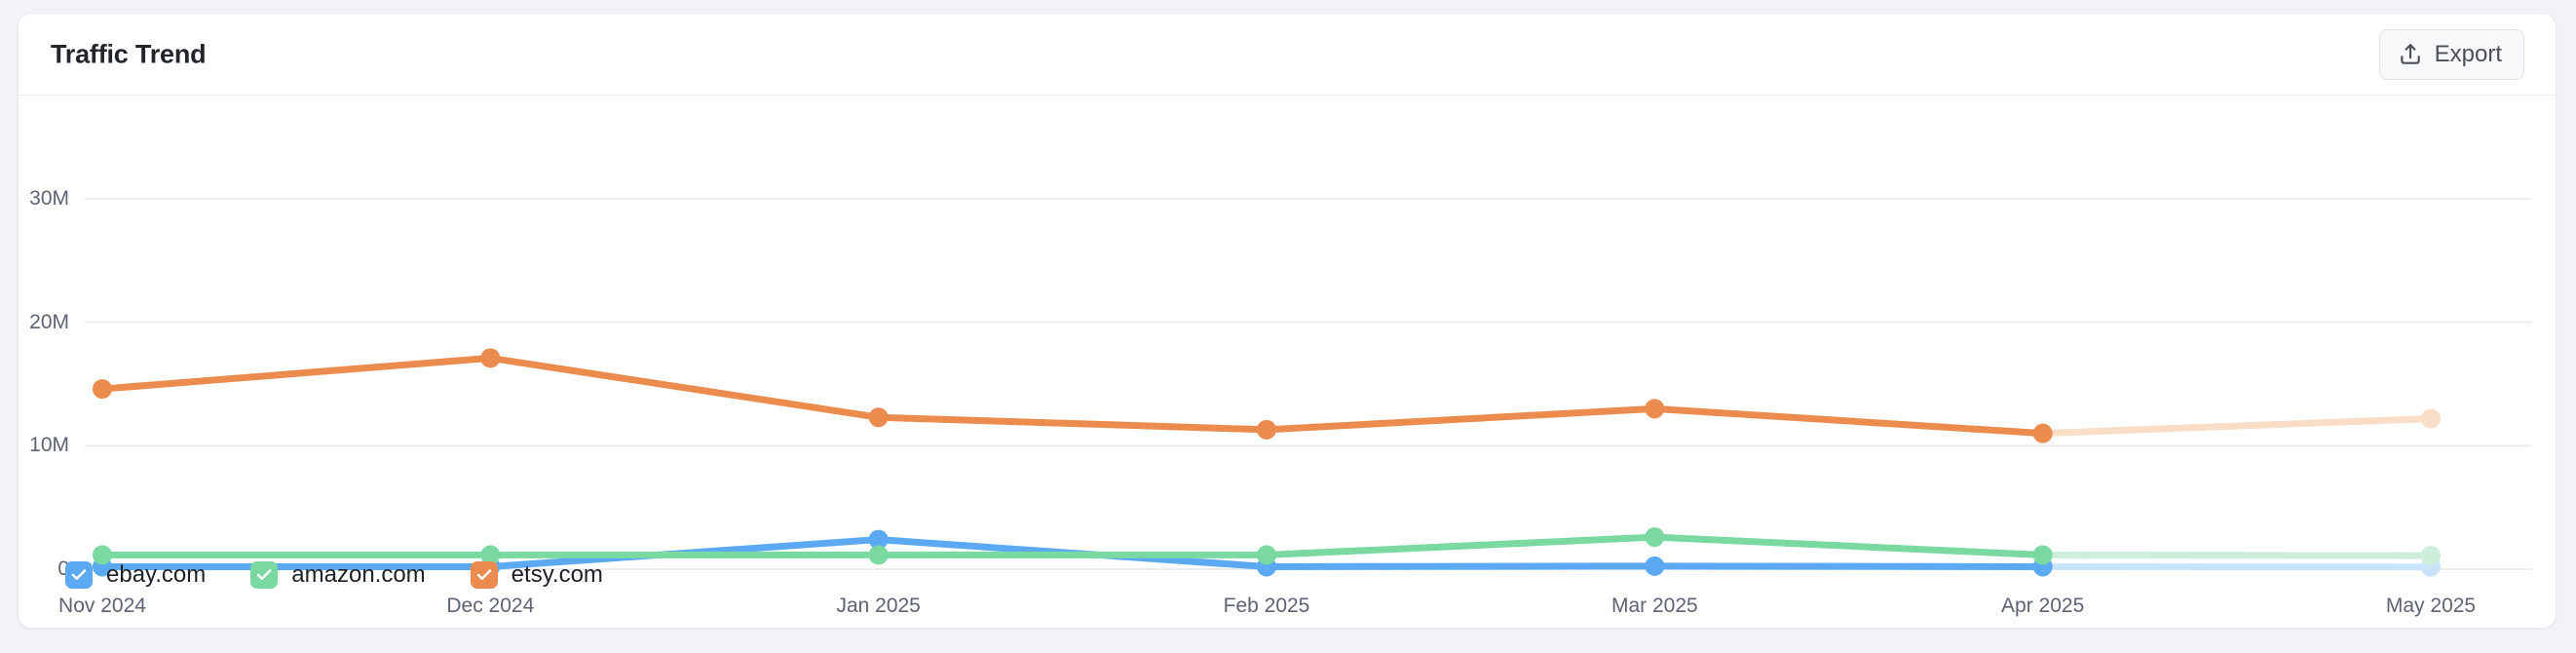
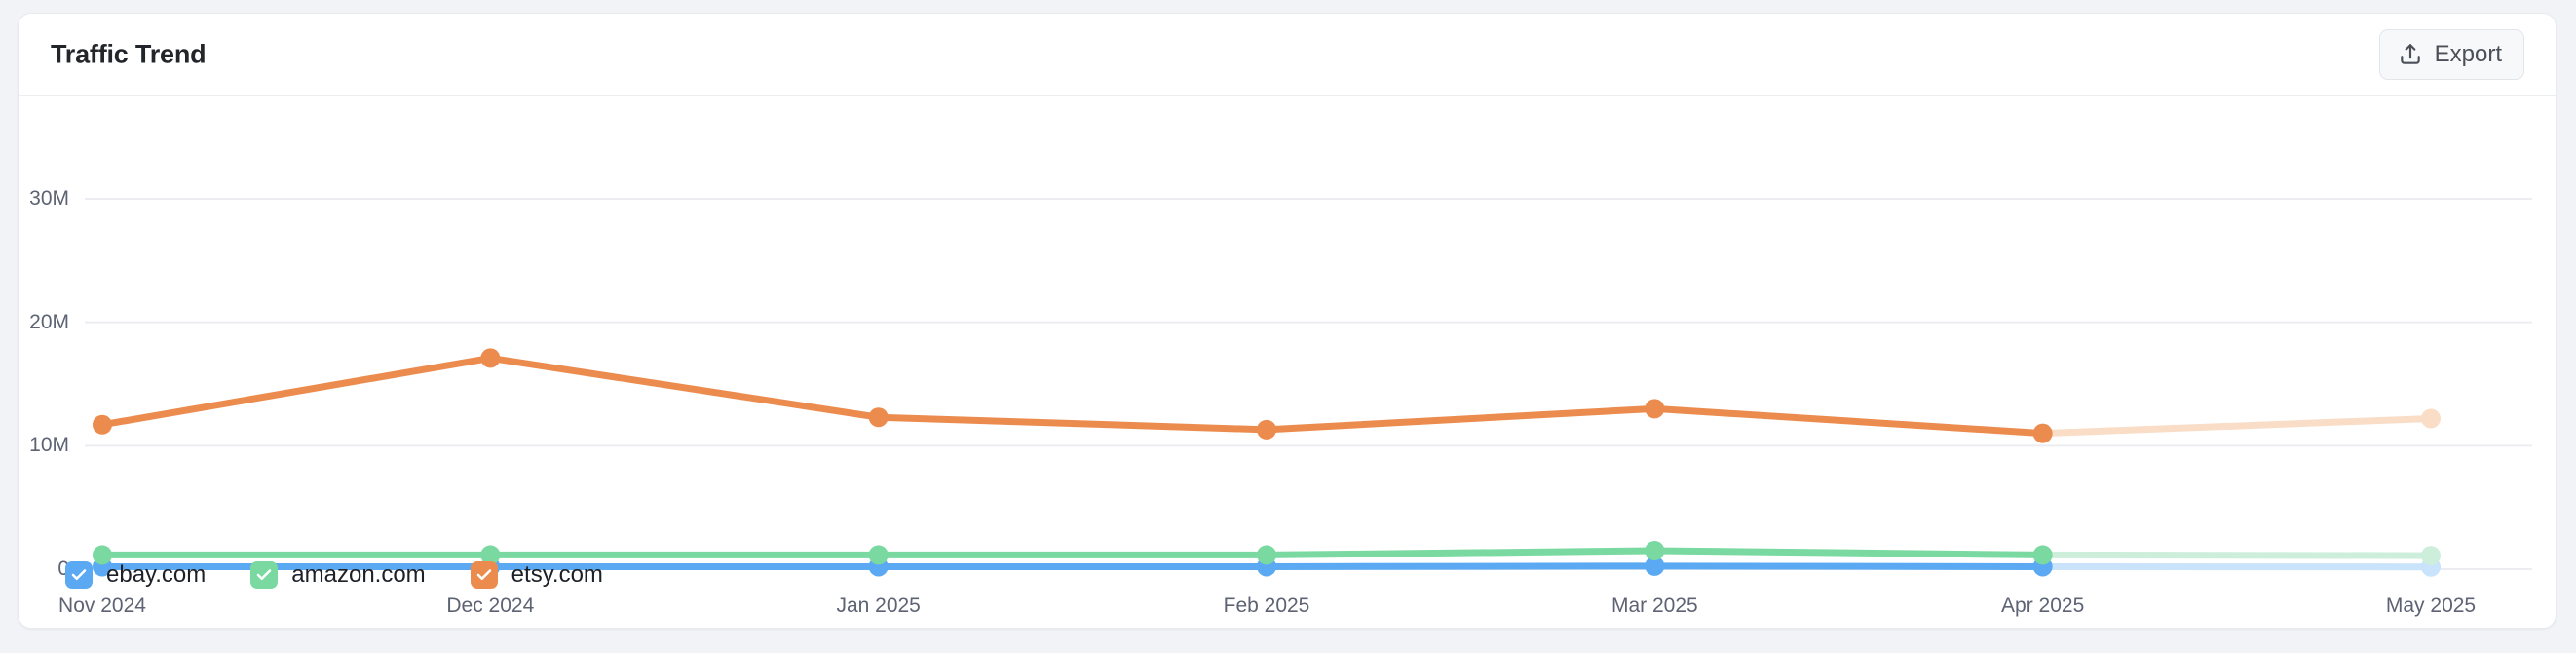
etsy.com/Nov 2024: 14.6M -> 11.7M
ebay.com/Jan 2025: 2.4M -> 0.2M
amazon.com/Mar 2025: 2.6M -> 1.5M
